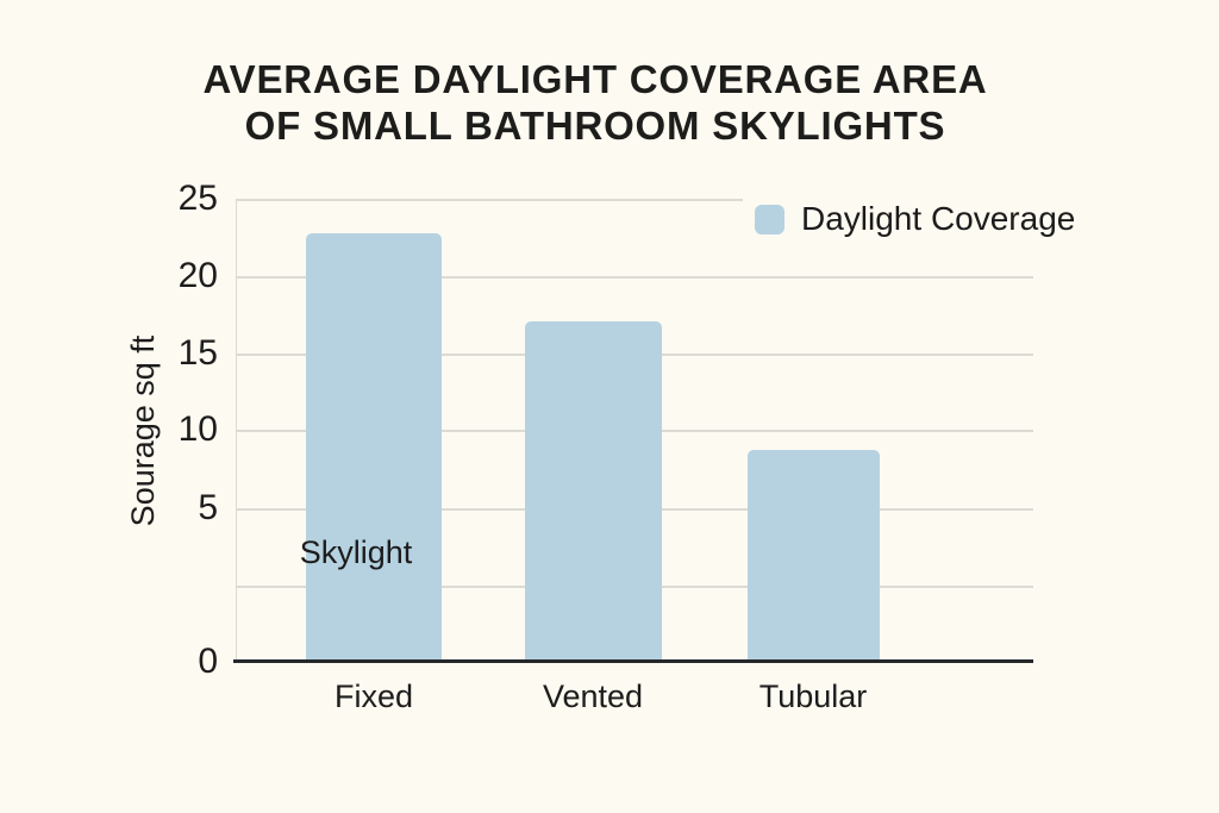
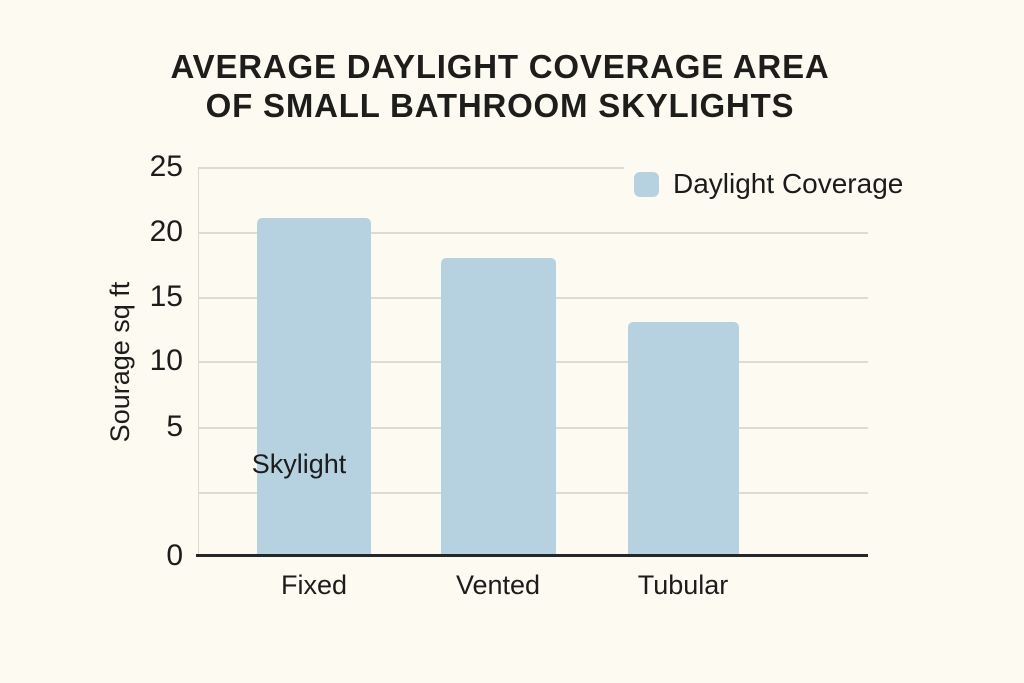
Fixed: 22.8 -> 21.1
Vented: 17.1 -> 18.0
Tubular: 8.8 -> 13.1
